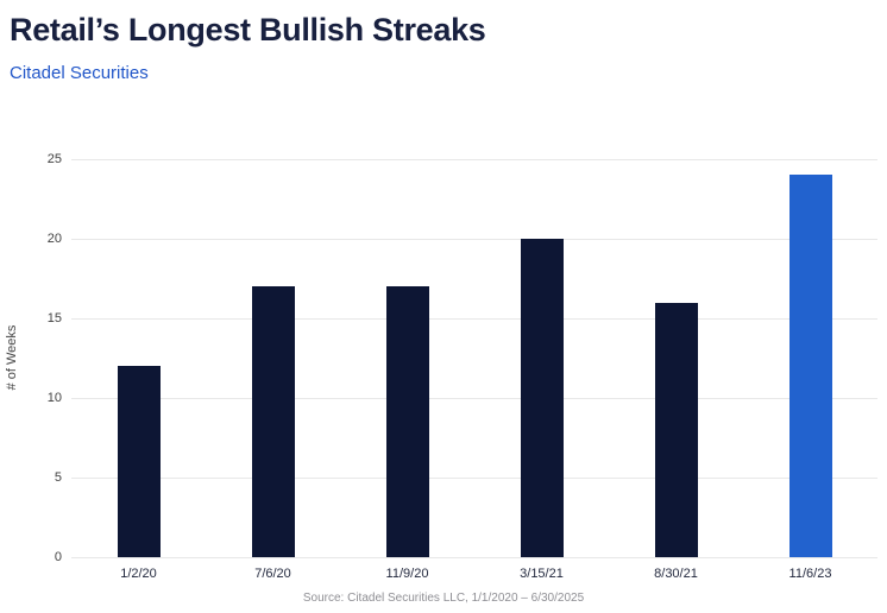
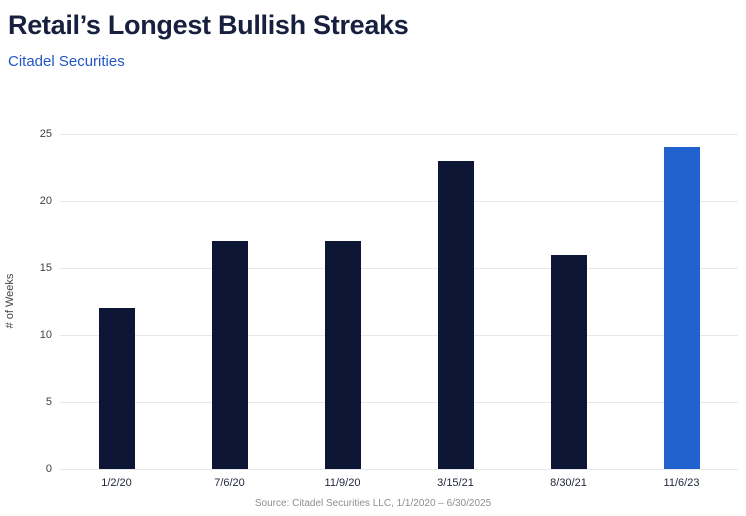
3/15/21: 20 -> 23
